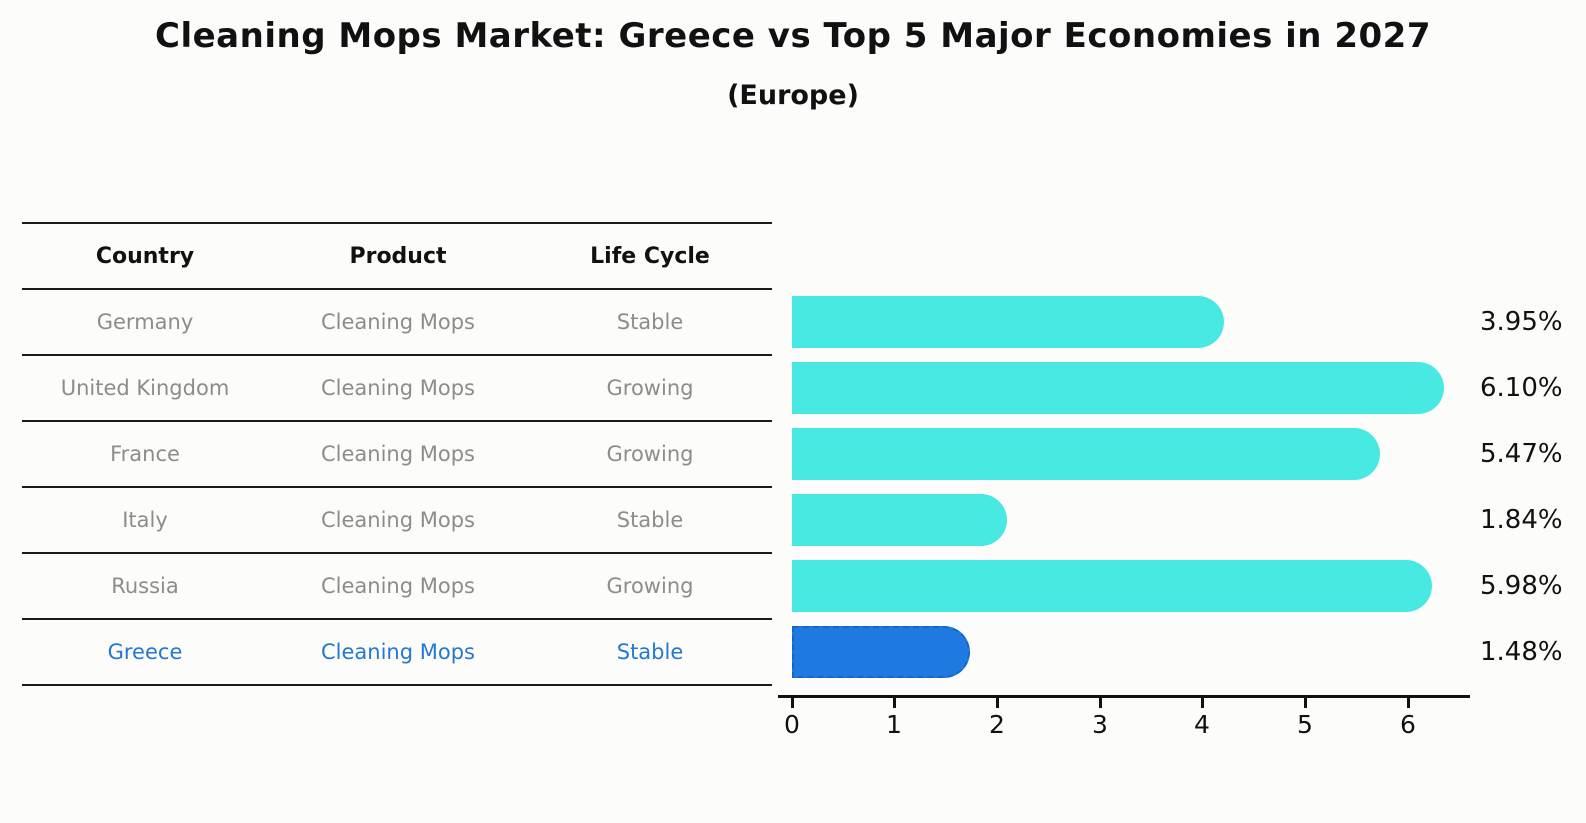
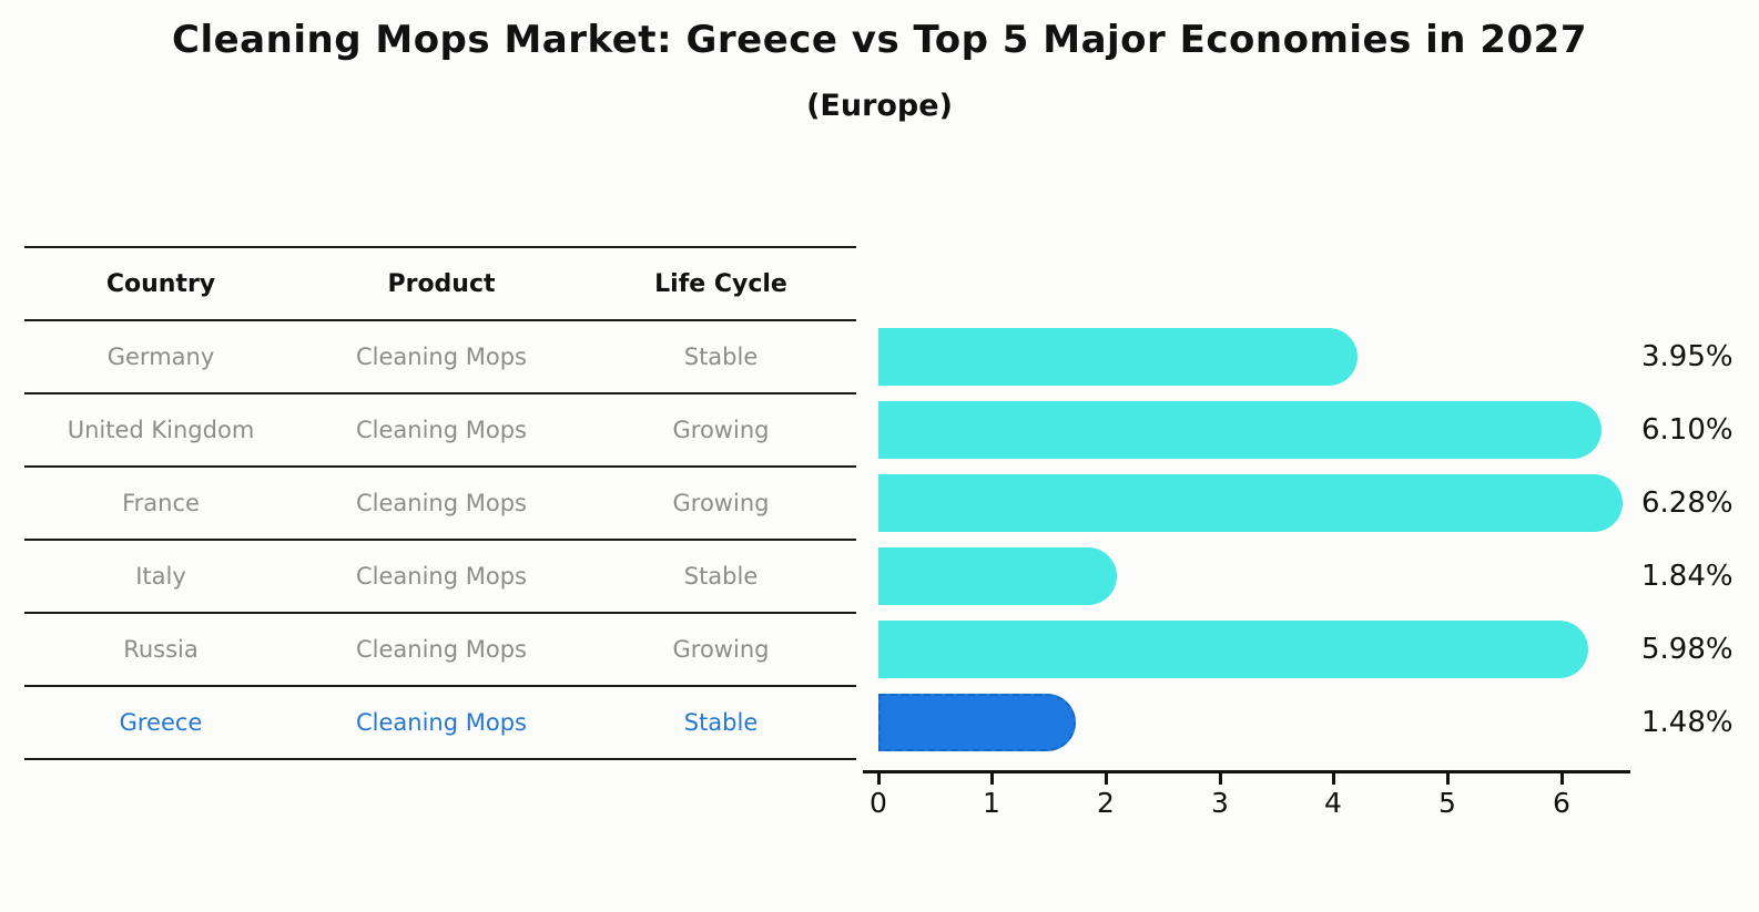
France: 5.47% -> 6.28%
